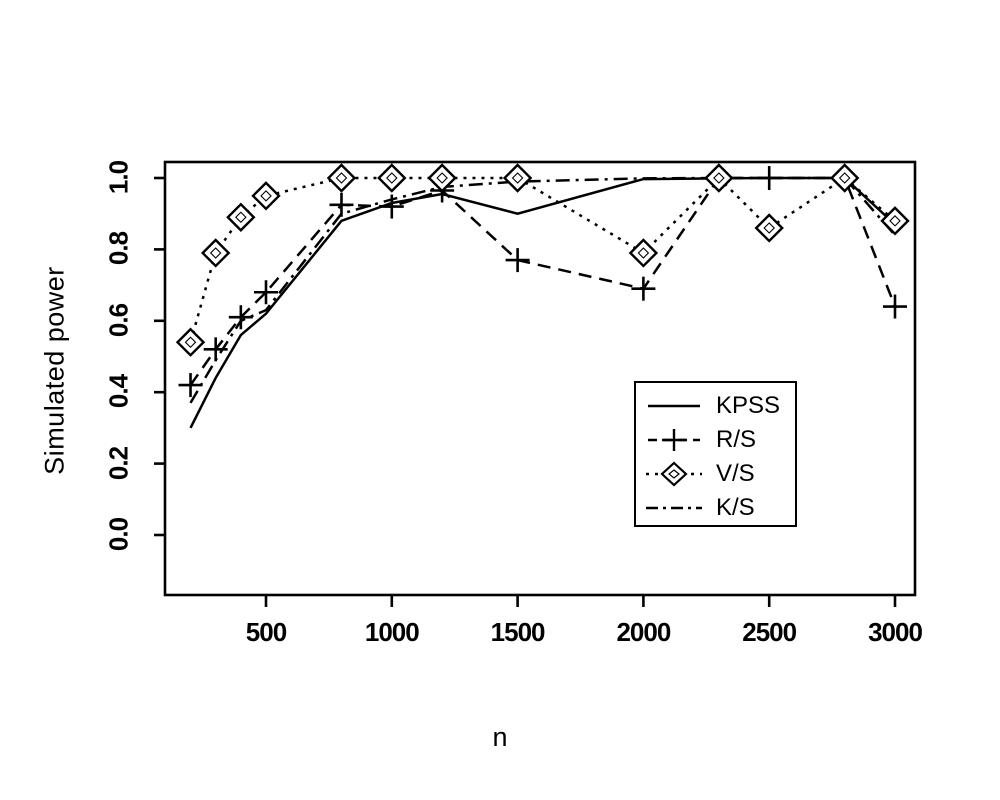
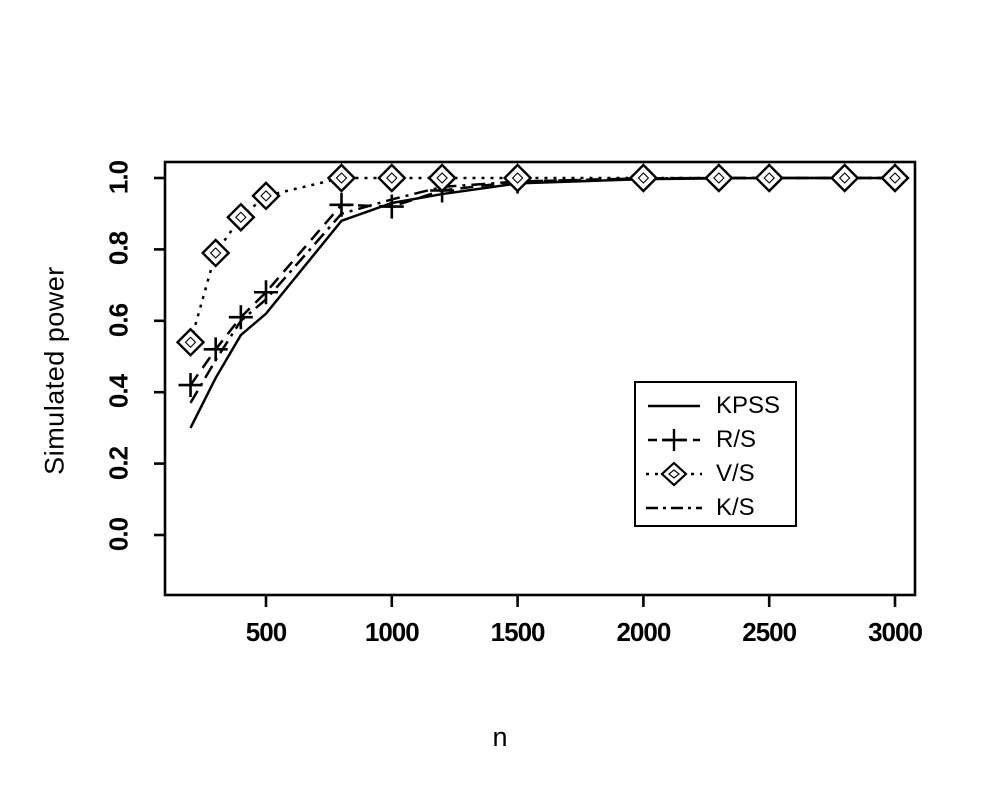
K/S/500: 0.63 -> 0.66
KPSS/1500: 0.90 -> 0.98
R/S/1500: 0.77 -> 0.99
R/S/2000: 0.69 -> 1.00
V/S/2000: 0.79 -> 1.00
V/S/2500: 0.86 -> 1.00
KPSS/3000: 0.87 -> 1.00
R/S/3000: 0.64 -> 1.00
V/S/3000: 0.88 -> 1.00
K/S/3000: 0.84 -> 1.00
